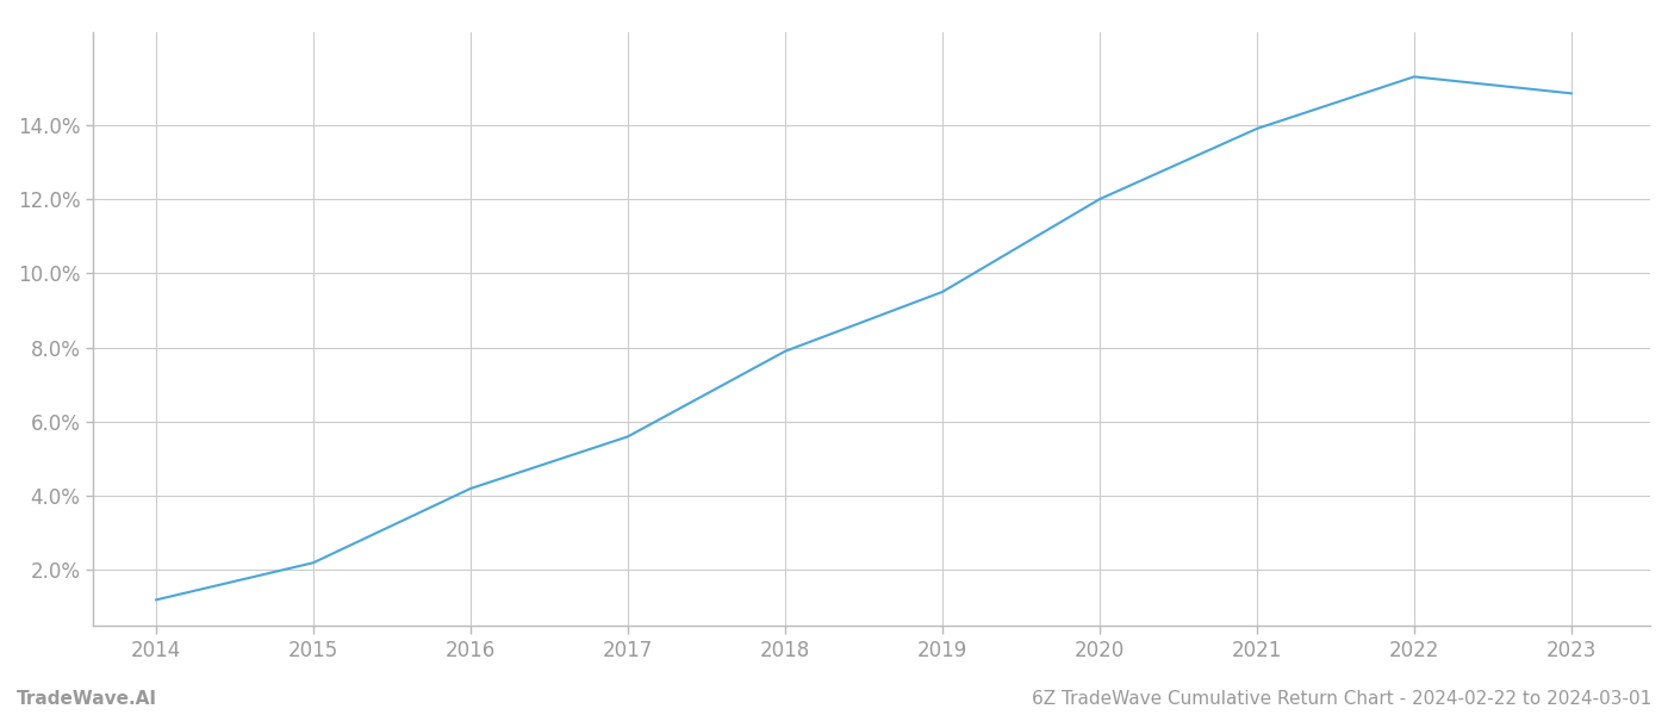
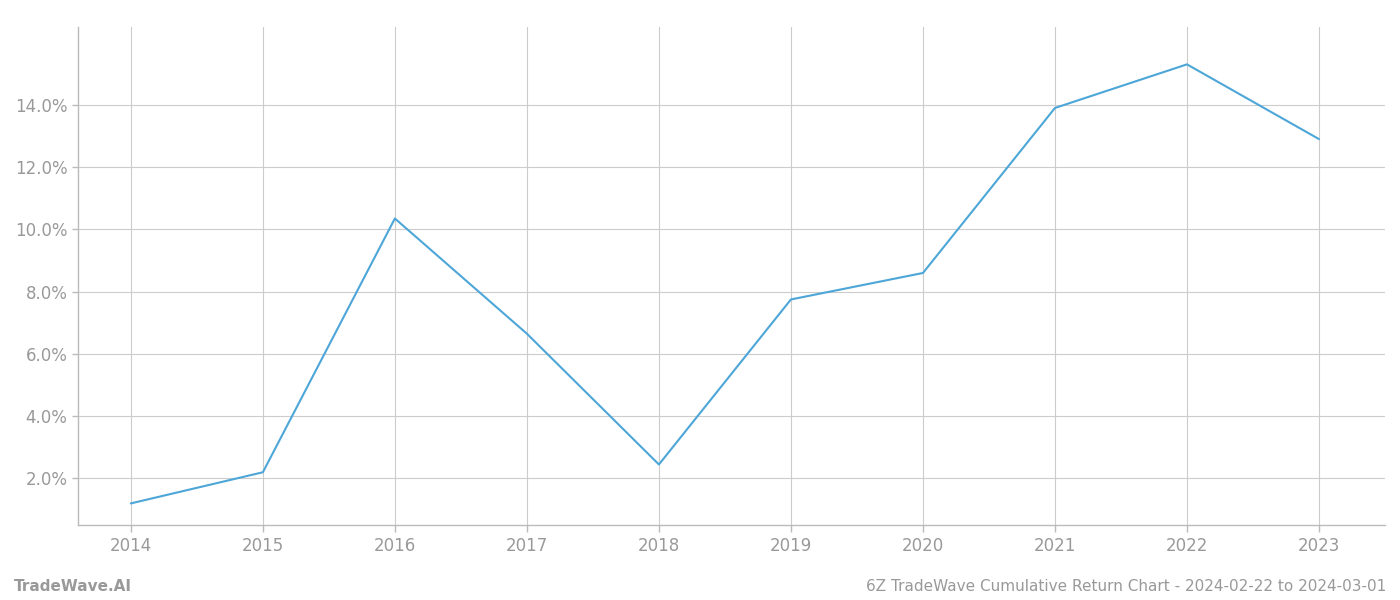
2016: 4.20% -> 10.35%
2017: 5.60% -> 6.65%
2018: 7.90% -> 2.45%
2019: 9.50% -> 7.75%
2020: 12.00% -> 8.60%
2023: 14.85% -> 12.90%
